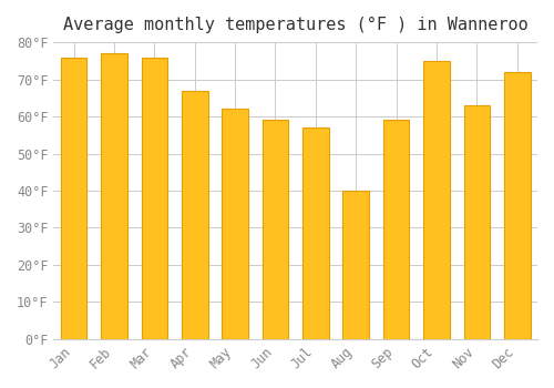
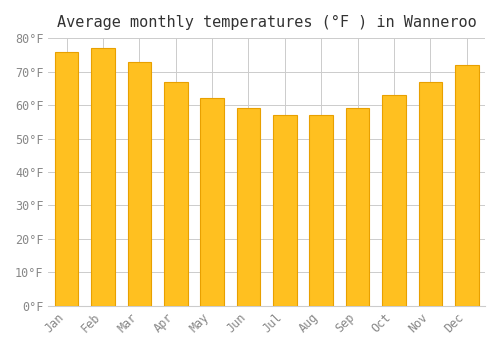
Mar: 76°F -> 73°F
Aug: 40°F -> 57°F
Oct: 75°F -> 63°F
Nov: 63°F -> 67°F
